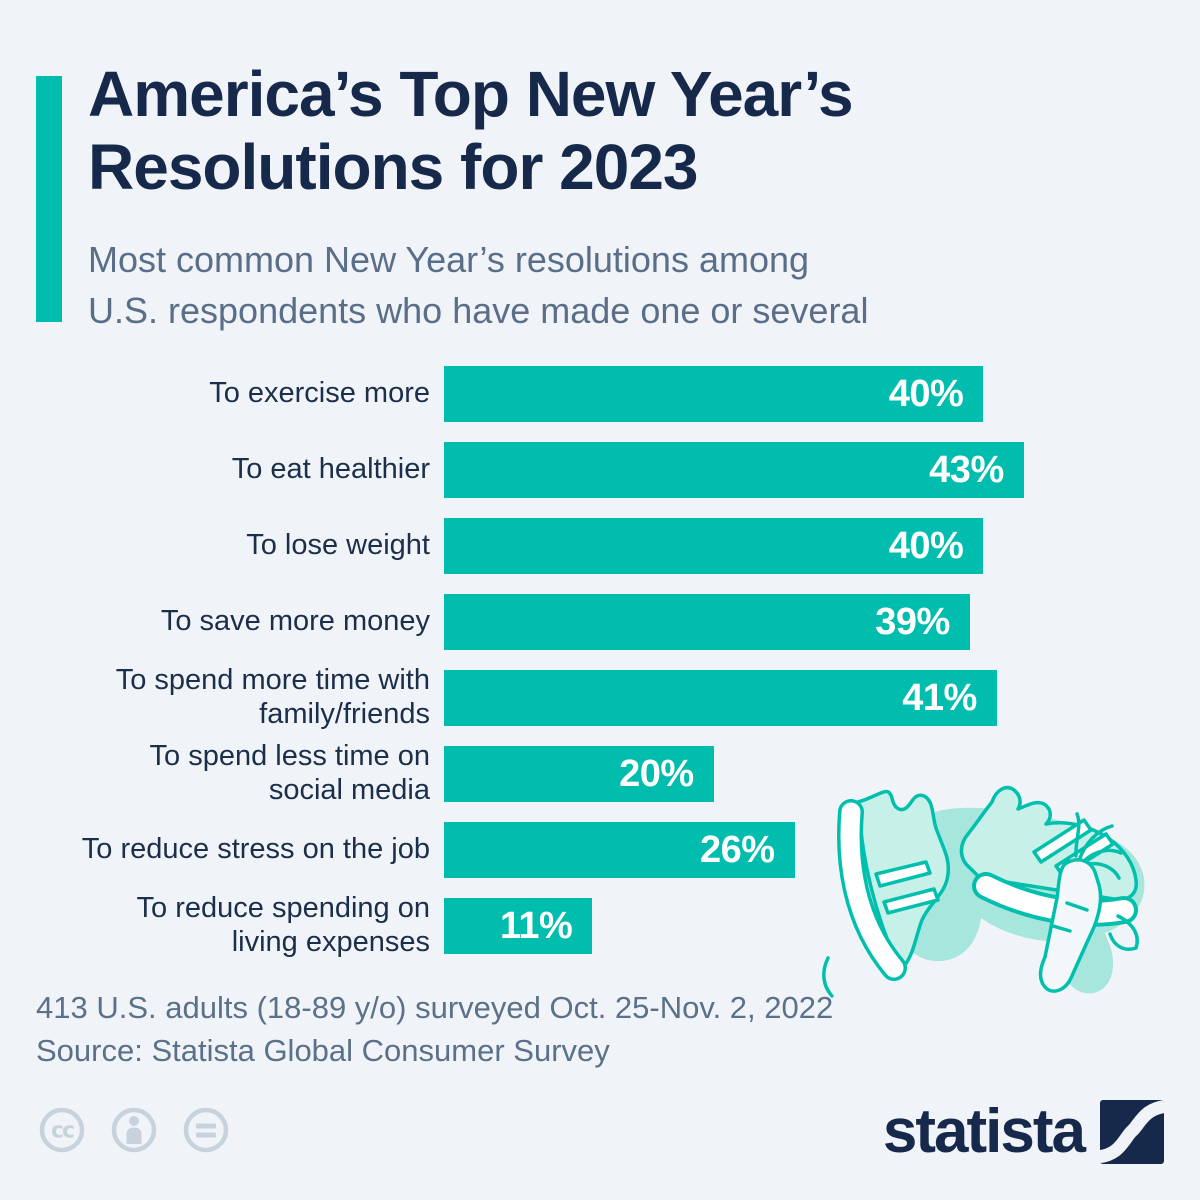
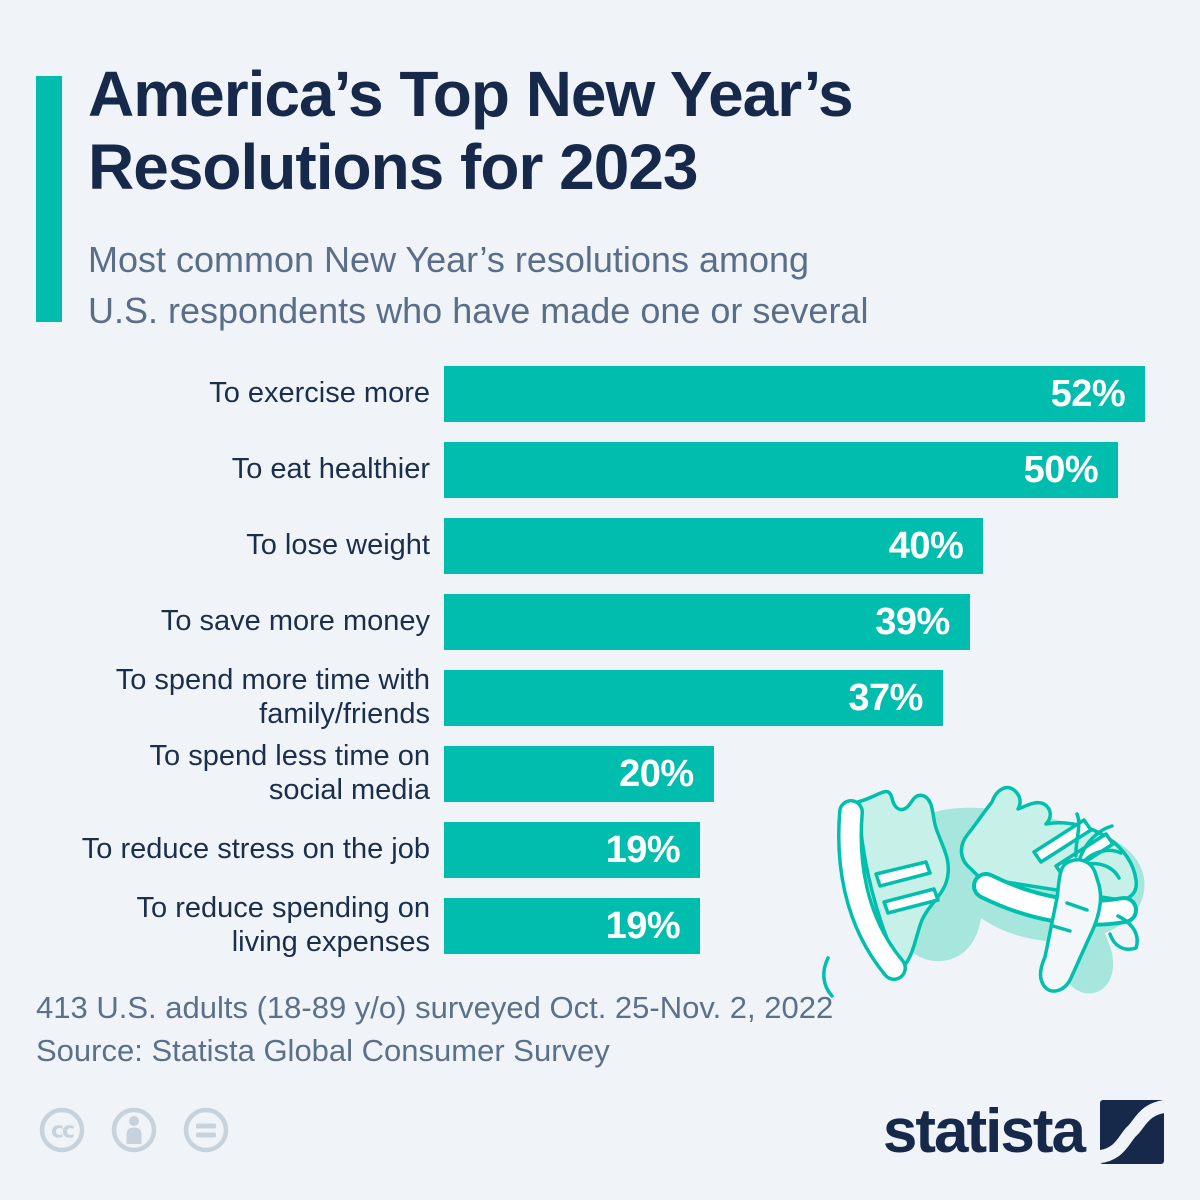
To exercise more: 40% -> 52%
To eat healthier: 43% -> 50%
To spend more time with family/friends: 41% -> 37%
To reduce stress on the job: 26% -> 19%
To reduce spending on living expenses: 11% -> 19%
